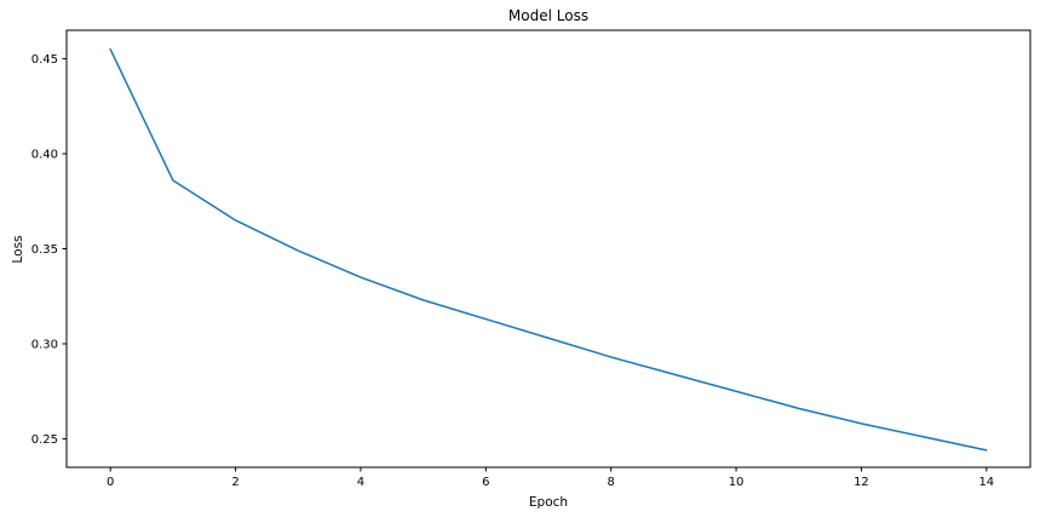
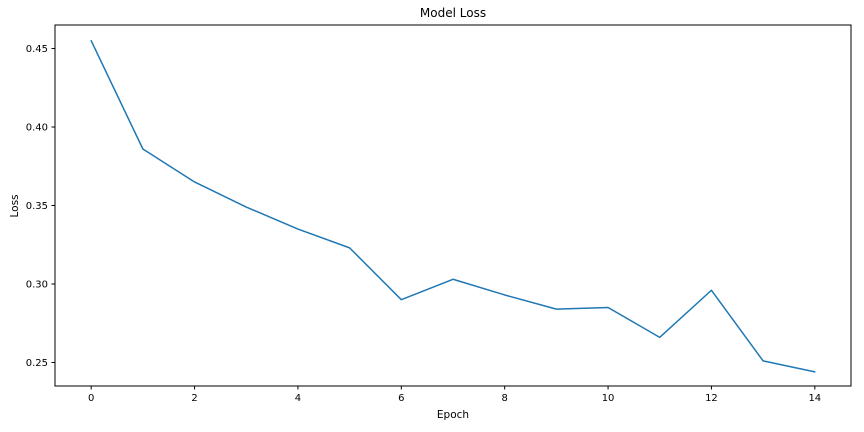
6: 0.313 -> 0.290
10: 0.275 -> 0.285
12: 0.258 -> 0.296
